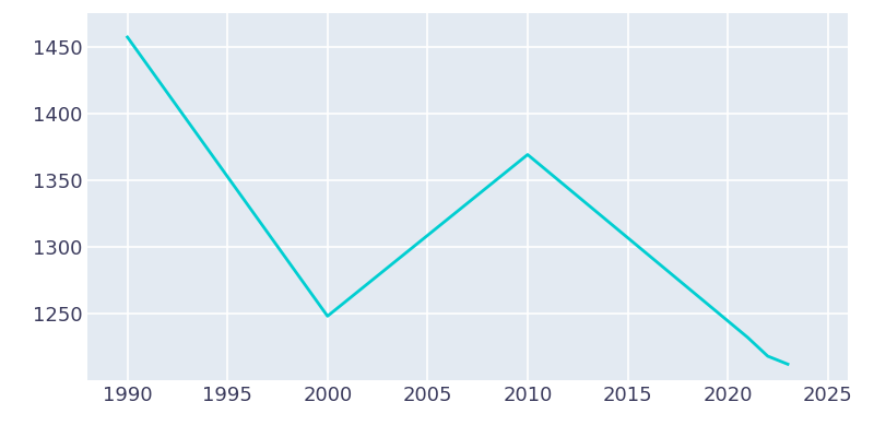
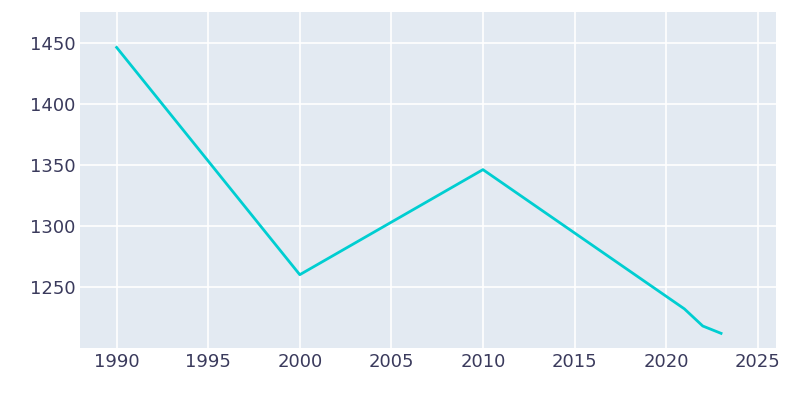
1990: 1457 -> 1446
2000: 1248 -> 1260
2010: 1369 -> 1346
